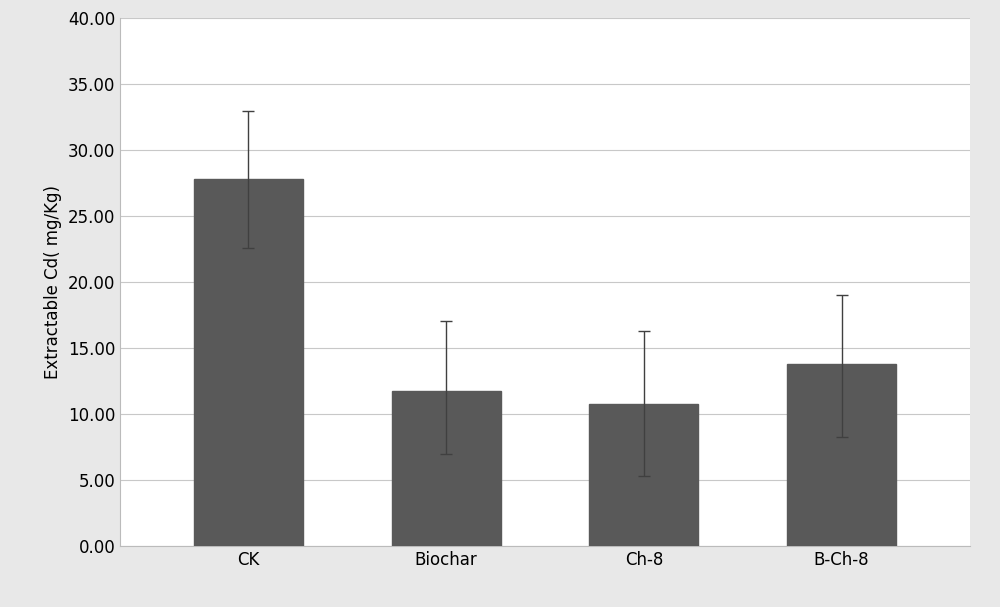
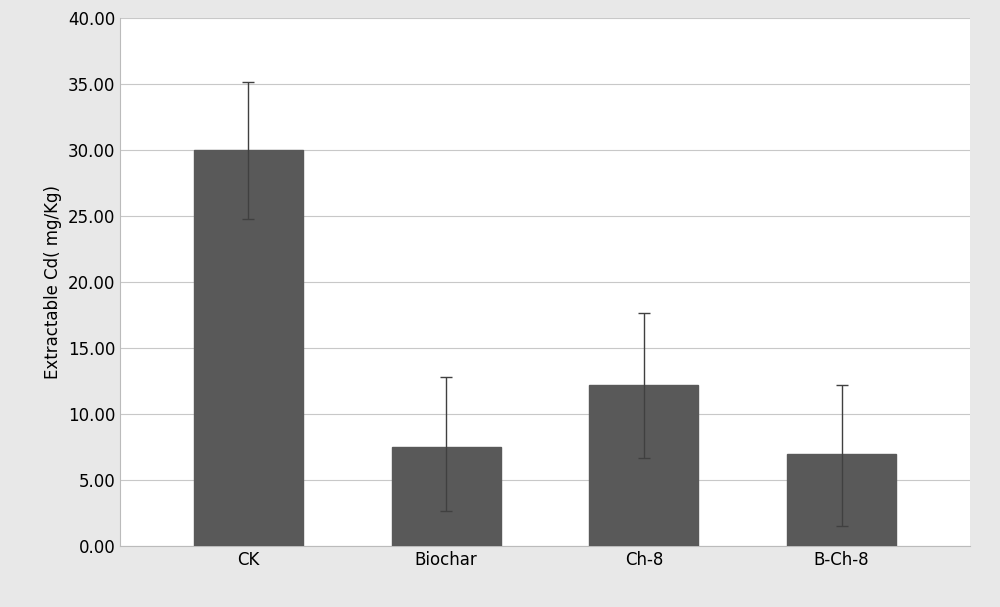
CK: 27.8 -> 30.0
Biochar: 11.8 -> 7.5
Ch-8: 10.8 -> 12.2
B-Ch-8: 13.8 -> 7.0
